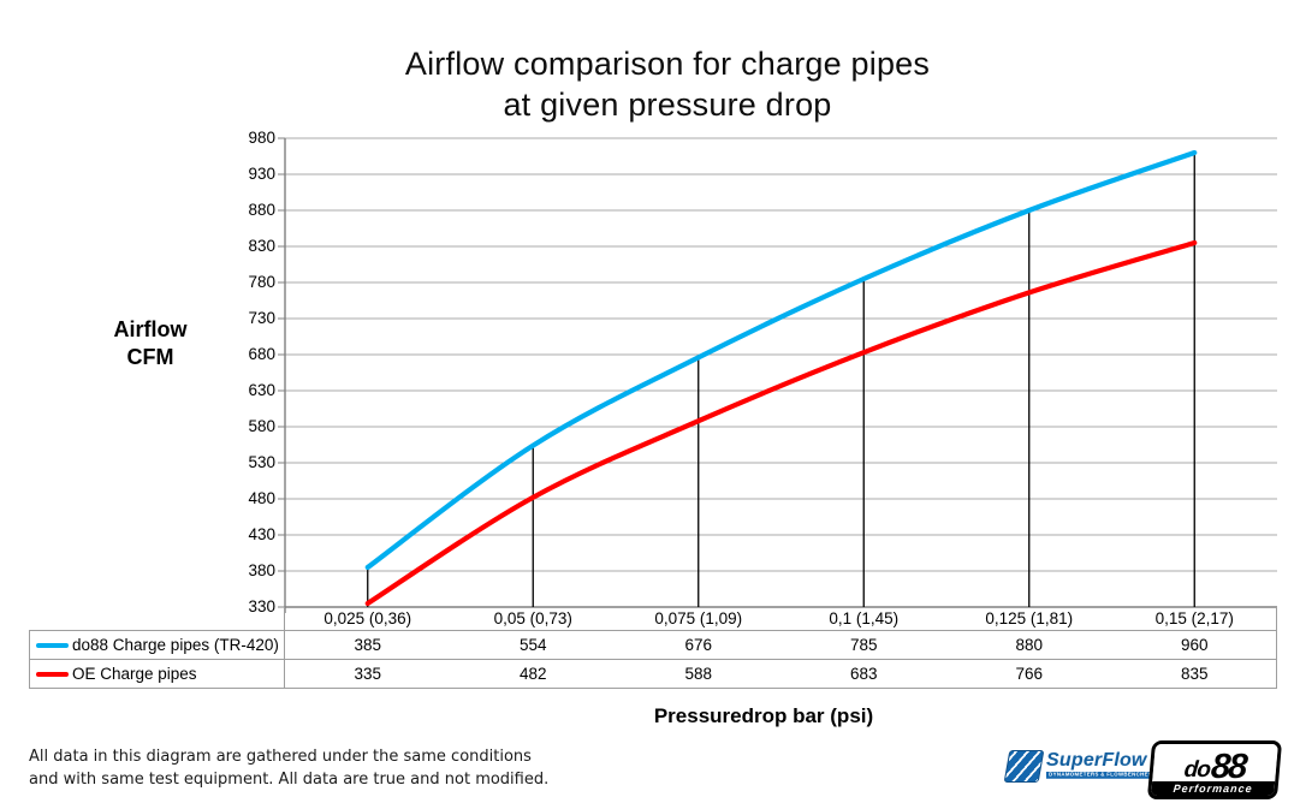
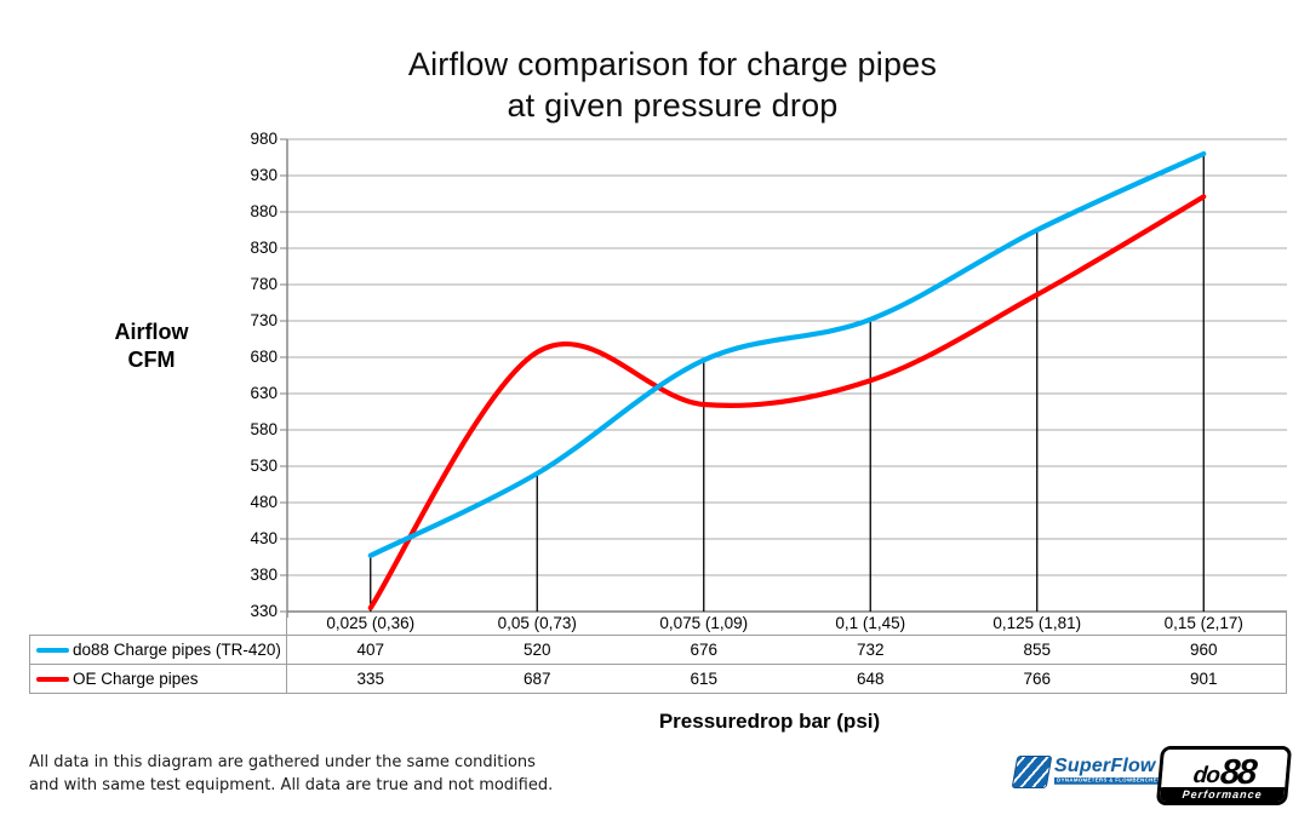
do88 Charge pipes (TR-420)/0,025 (0,36): 385 -> 407
do88 Charge pipes (TR-420)/0,05 (0,73): 554 -> 520
OE Charge pipes/0,05 (0,73): 482 -> 687
OE Charge pipes/0,075 (1,09): 588 -> 615
do88 Charge pipes (TR-420)/0,1 (1,45): 785 -> 732
OE Charge pipes/0,1 (1,45): 683 -> 648
do88 Charge pipes (TR-420)/0,125 (1,81): 880 -> 855
OE Charge pipes/0,15 (2,17): 835 -> 901
